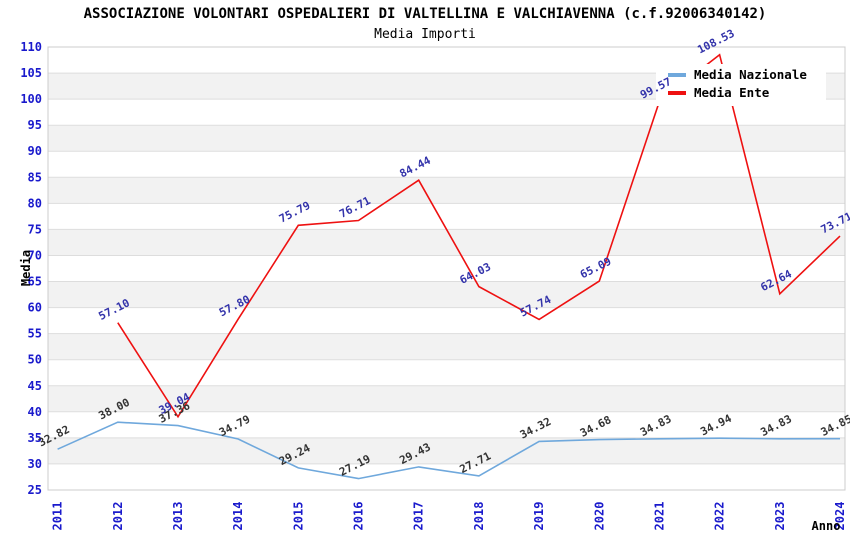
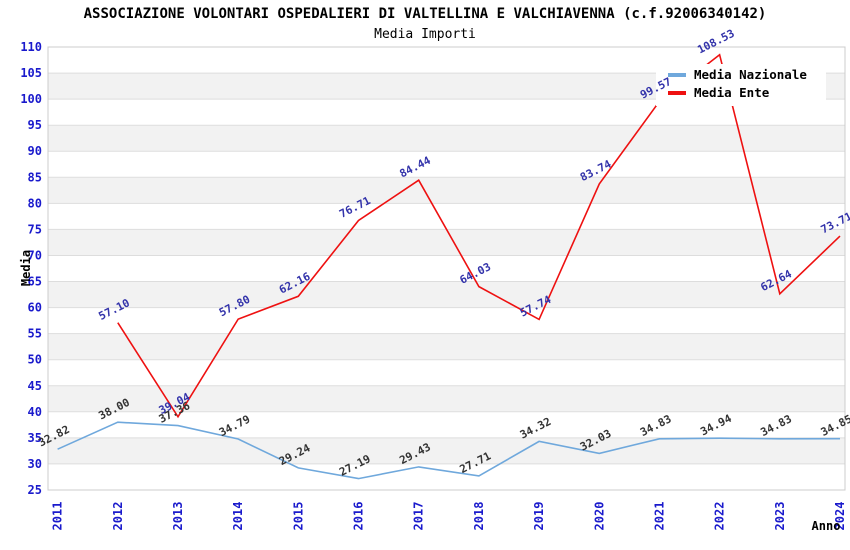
Media Ente/2015: 75.79 -> 62.16
Media Nazionale/2020: 34.68 -> 32.03
Media Ente/2020: 65.09 -> 83.74
